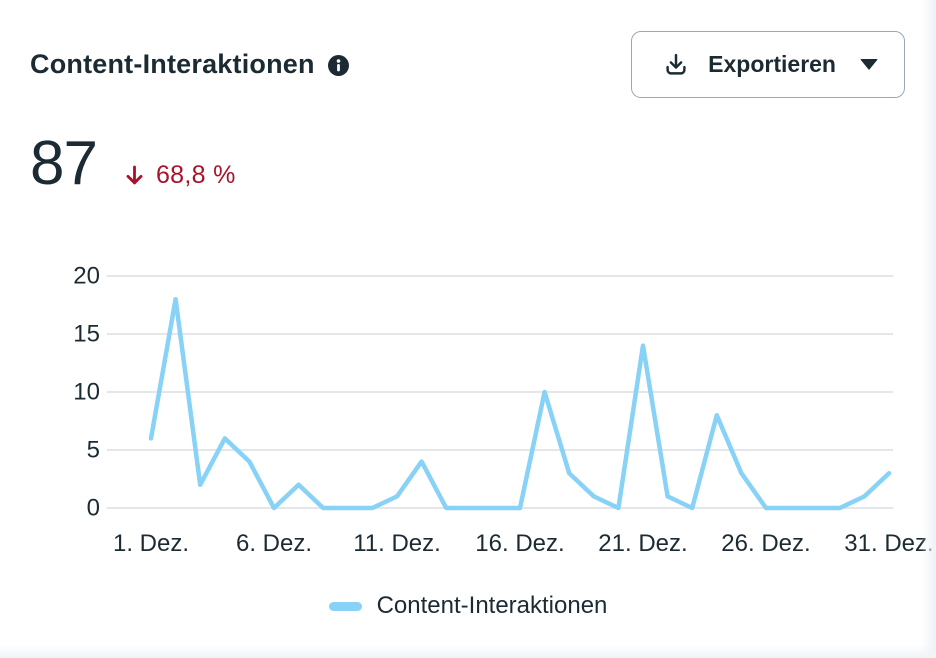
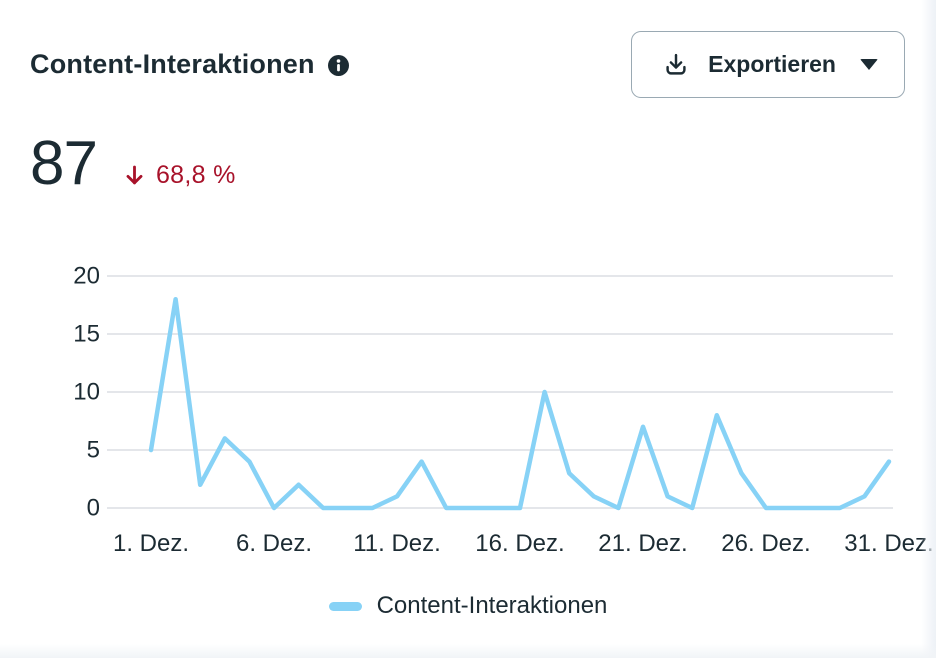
1. Dez.: 6 -> 5
21. Dez.: 14 -> 7
31. Dez.: 3 -> 4
